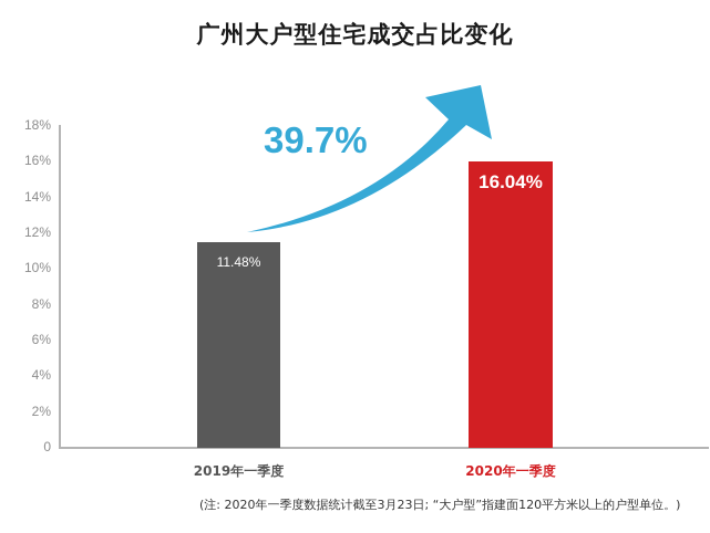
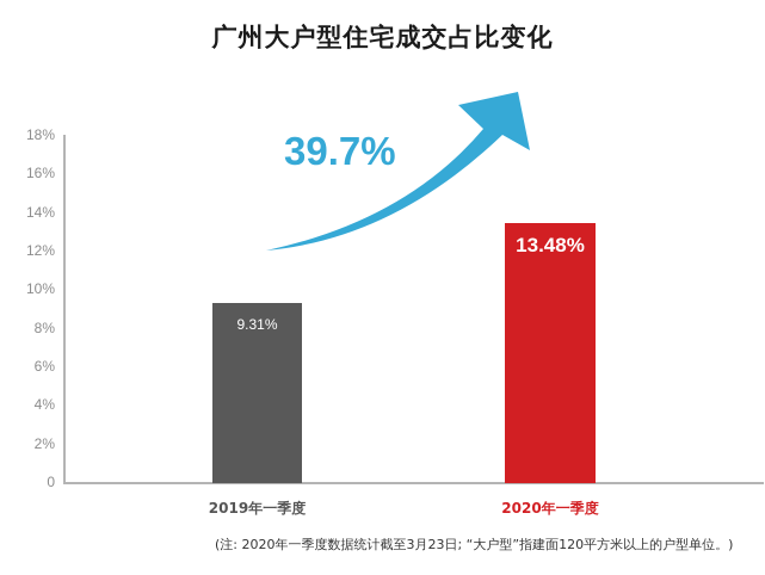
2019年一季度: 11.48% -> 9.31%
2020年一季度: 16.04% -> 13.48%
